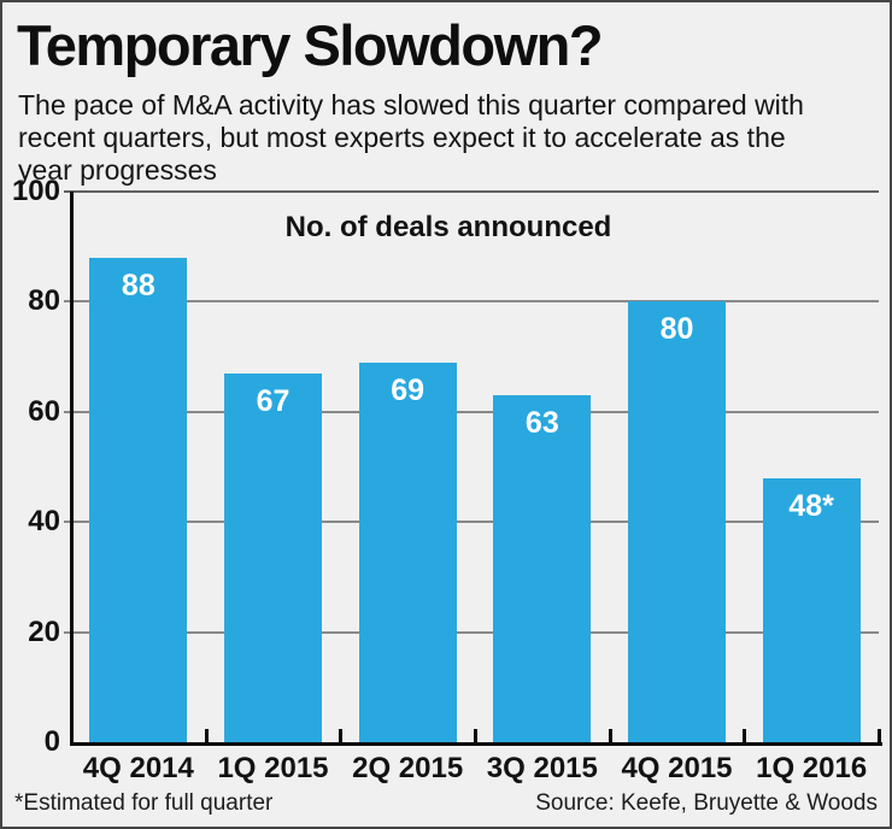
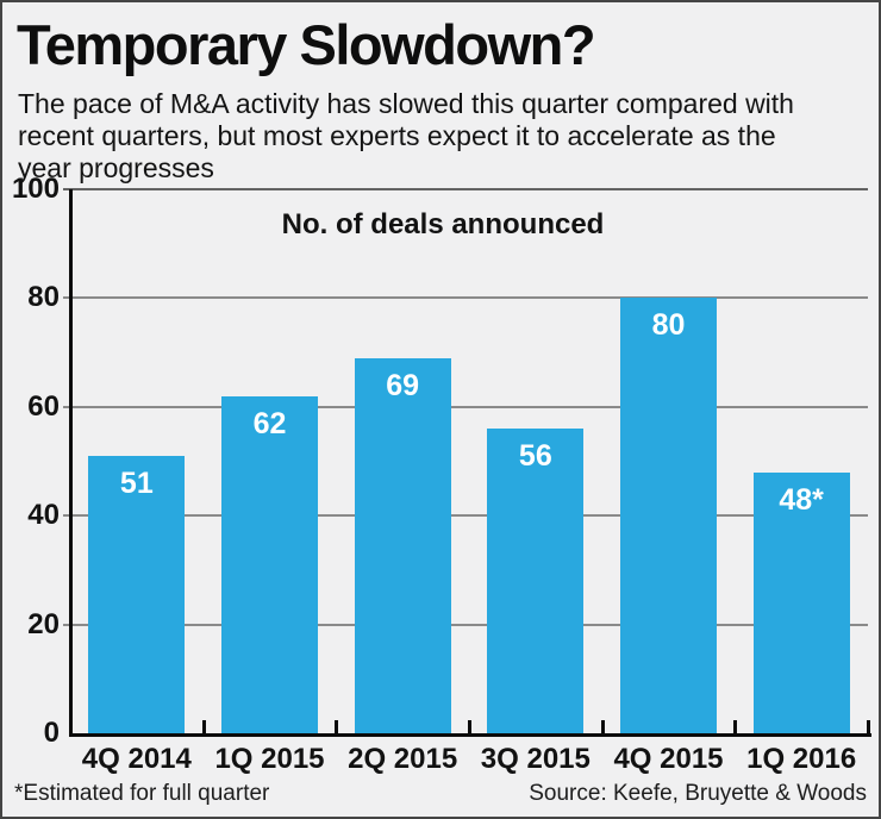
4Q 2014: 88 -> 51
1Q 2015: 67 -> 62
3Q 2015: 63 -> 56
